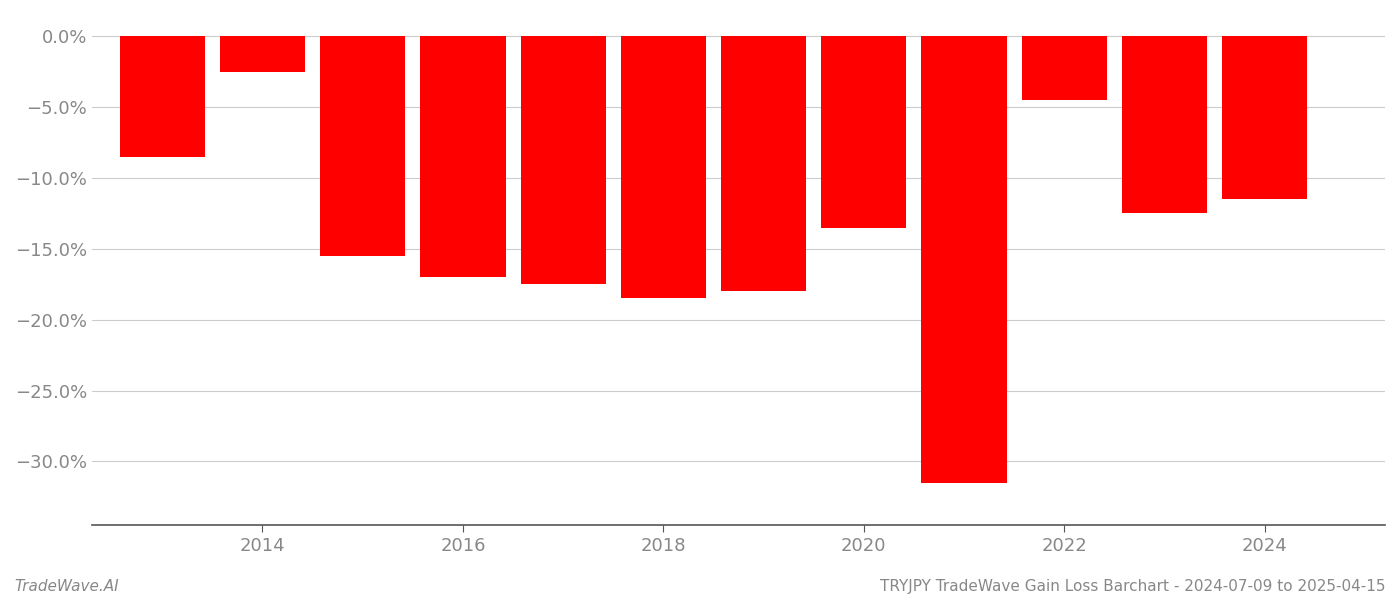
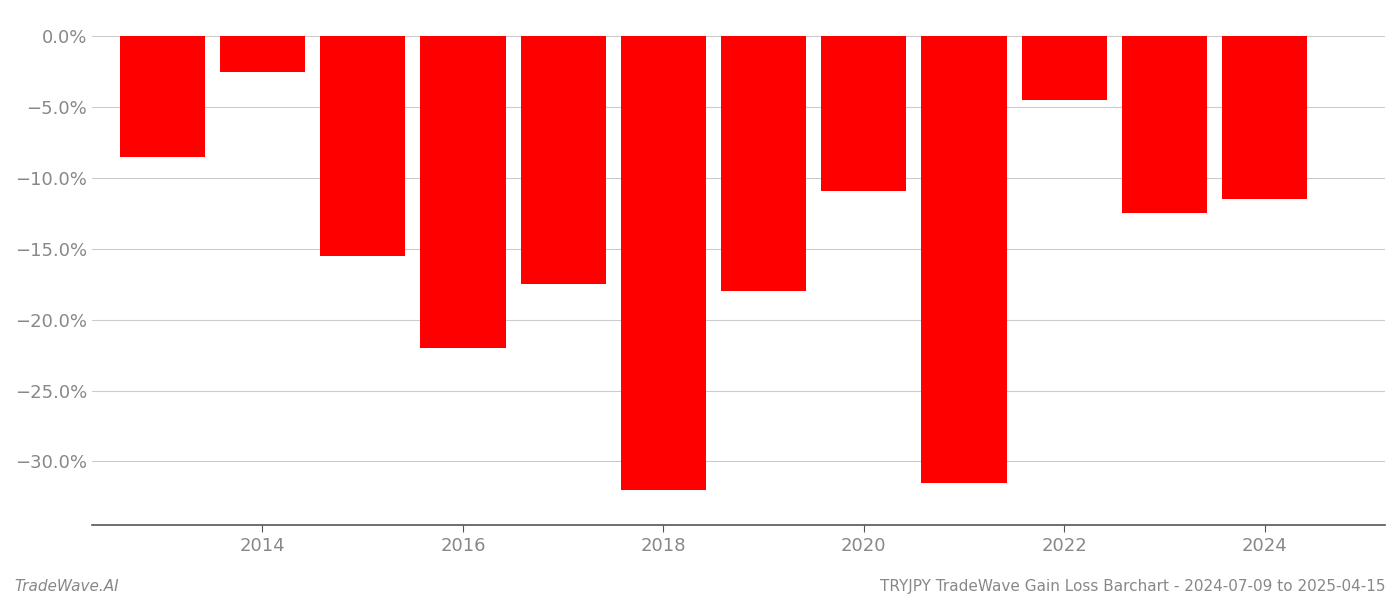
2016: -17.0% -> -22.0%
2018: -18.5% -> -32.0%
2020: -13.5% -> -10.9%
